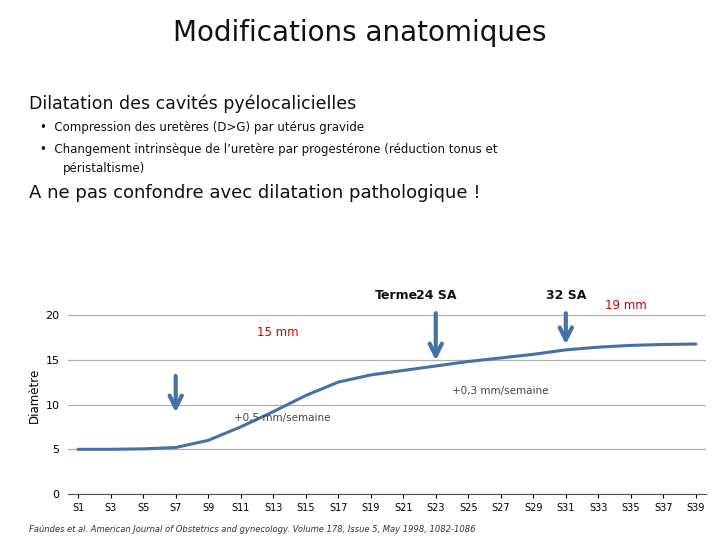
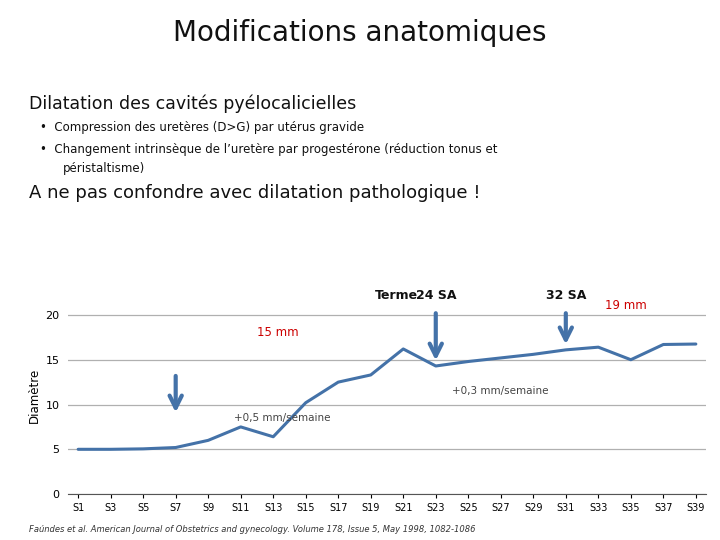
S13: 9.2 -> 6.4
S15: 11.0 -> 10.2
S21: 13.8 -> 16.2
S35: 16.6 -> 15.0
